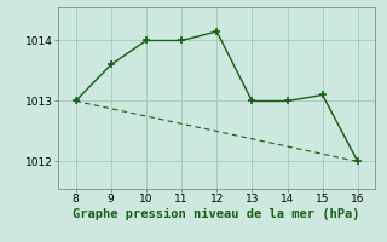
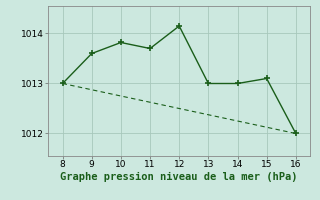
10: 1014.00 -> 1013.82
11: 1014.00 -> 1013.70
